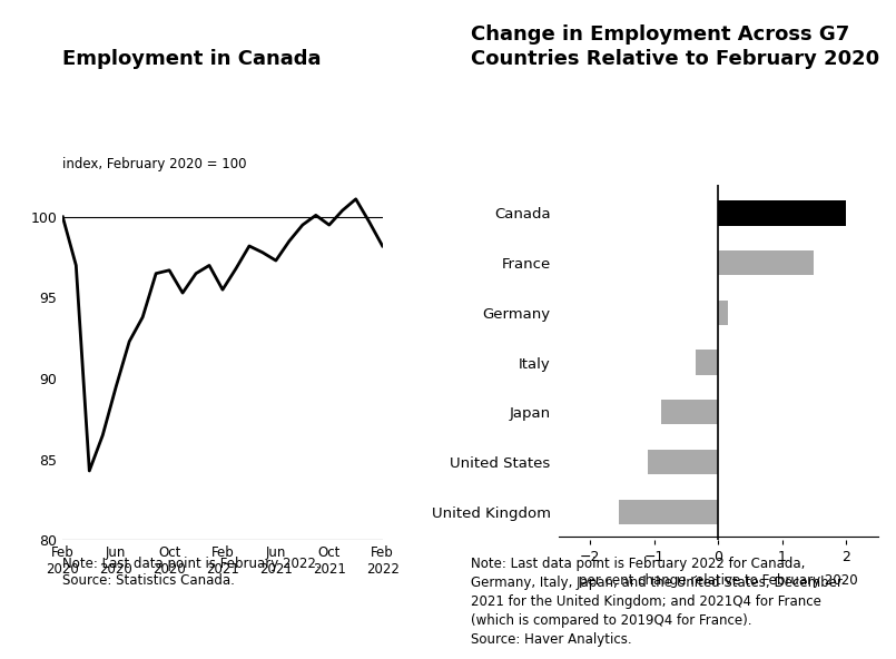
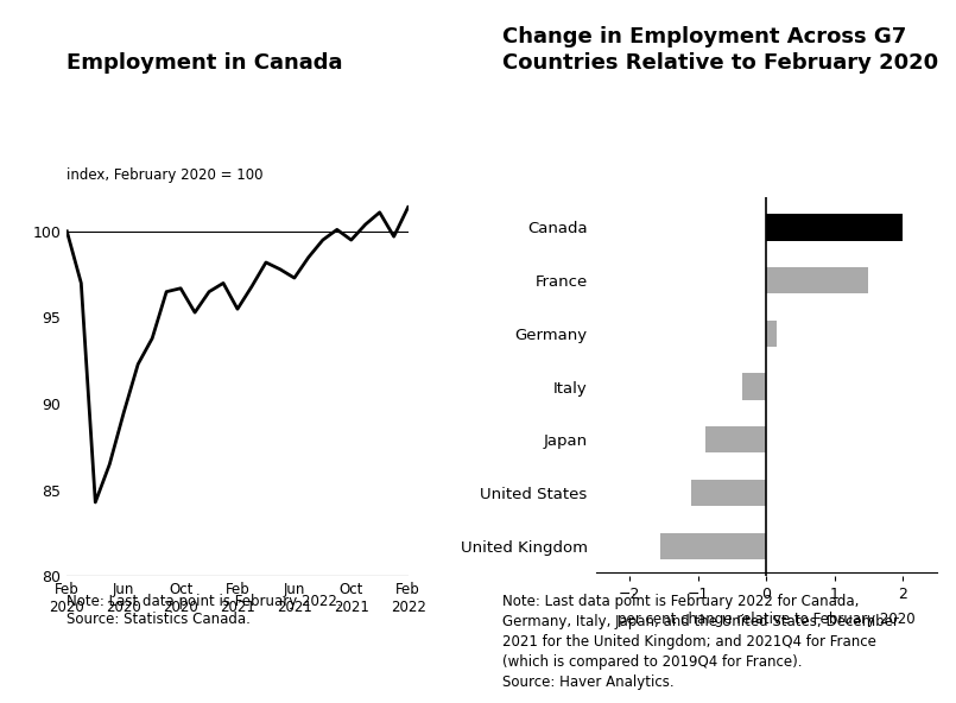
Feb 2022: 98.2 -> 101.4
